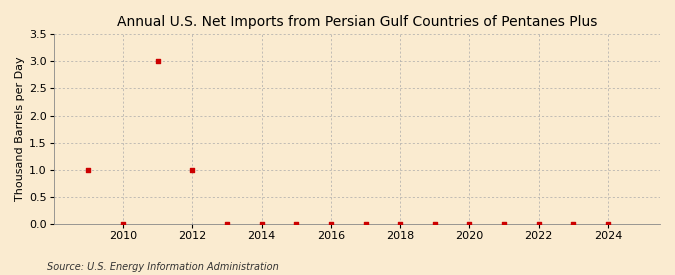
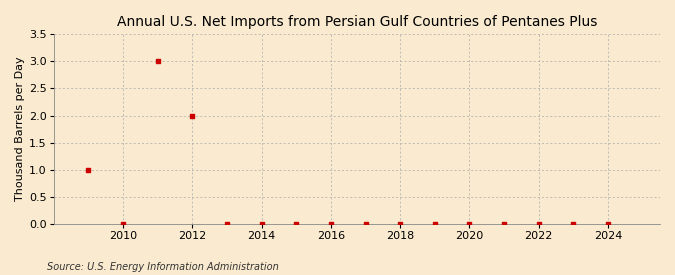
2012: 1 -> 2
